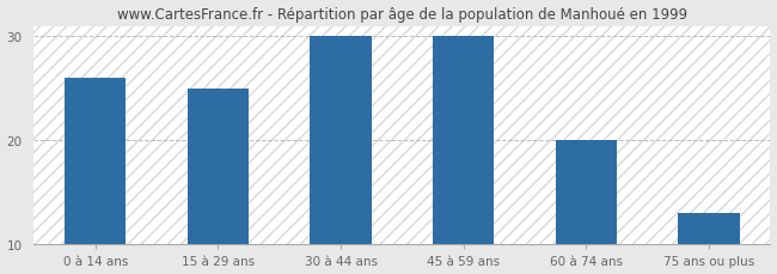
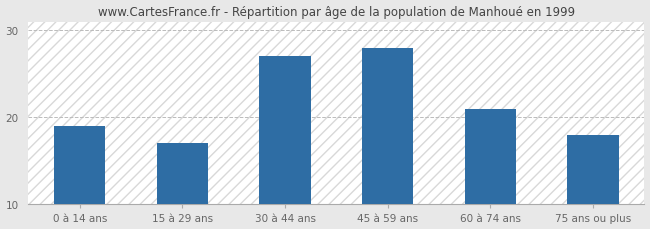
0 à 14 ans: 26 -> 19
15 à 29 ans: 25 -> 17
30 à 44 ans: 30 -> 27
45 à 59 ans: 30 -> 28
60 à 74 ans: 20 -> 21
75 ans ou plus: 13 -> 18
